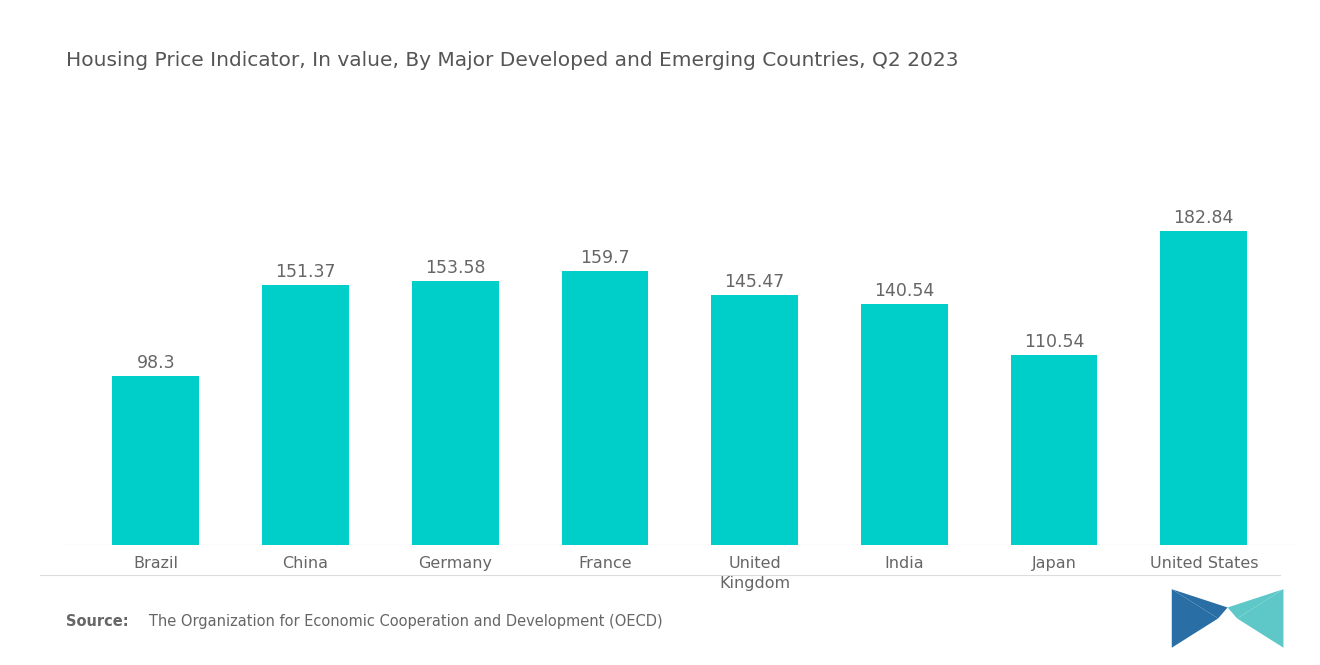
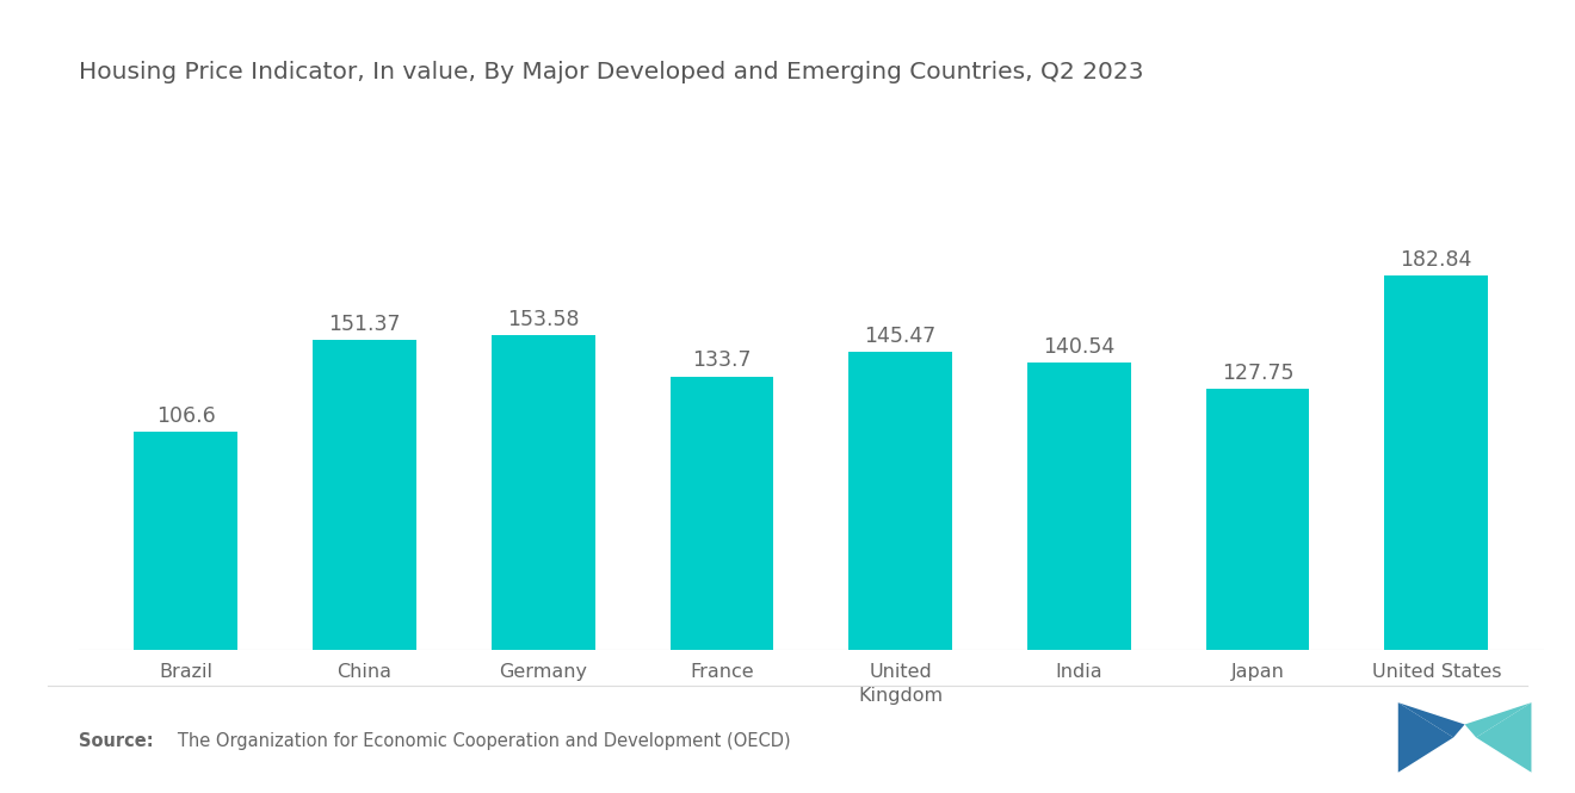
Brazil: 98.3 -> 106.6
France: 159.7 -> 133.7
Japan: 110.54 -> 127.75
